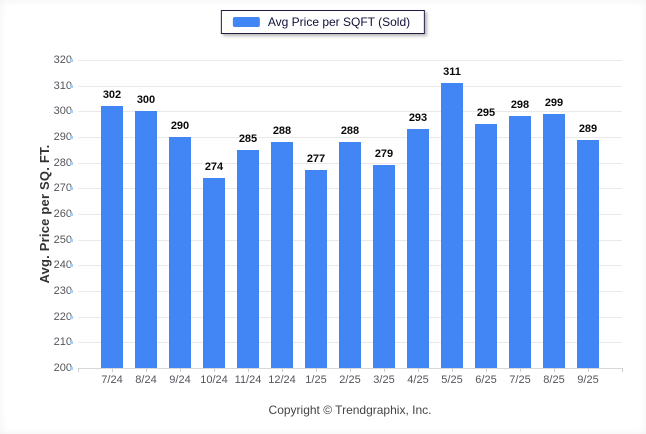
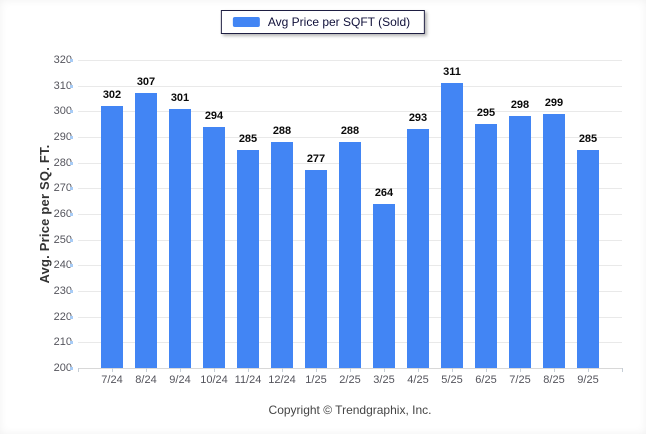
8/24: 300 -> 307
9/24: 290 -> 301
10/24: 274 -> 294
3/25: 279 -> 264
9/25: 289 -> 285
